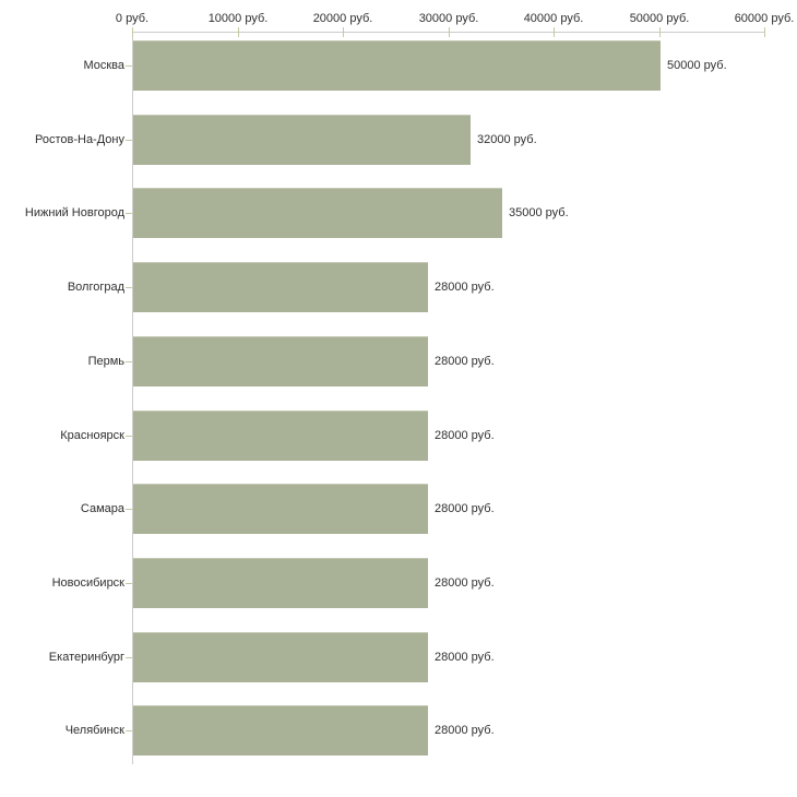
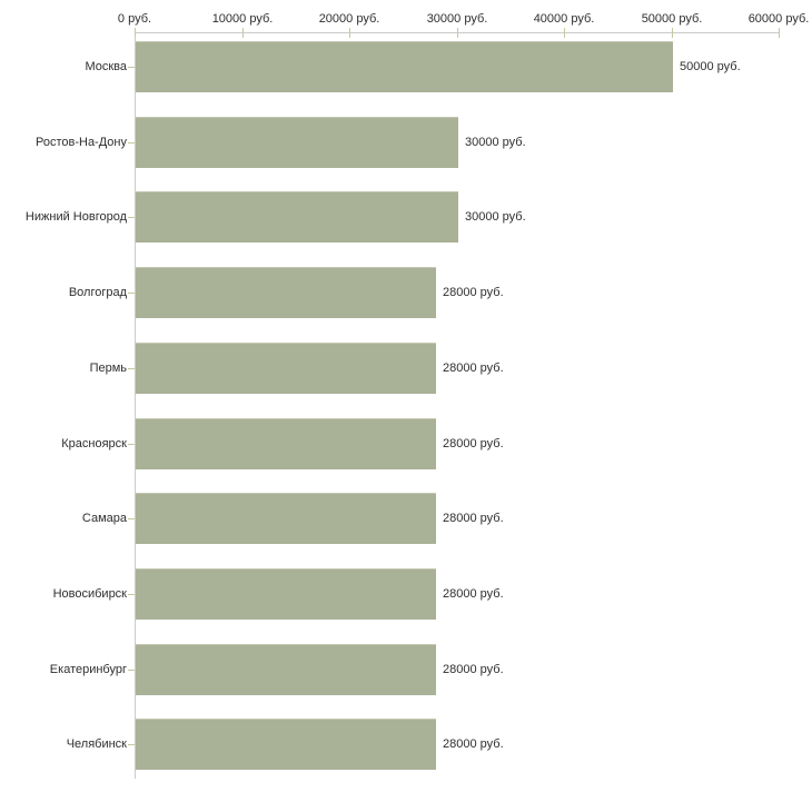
Ростов-На-Дону: 32000 -> 30000
Нижний Новгород: 35000 -> 30000
